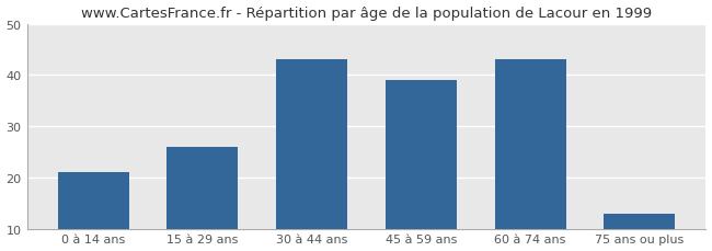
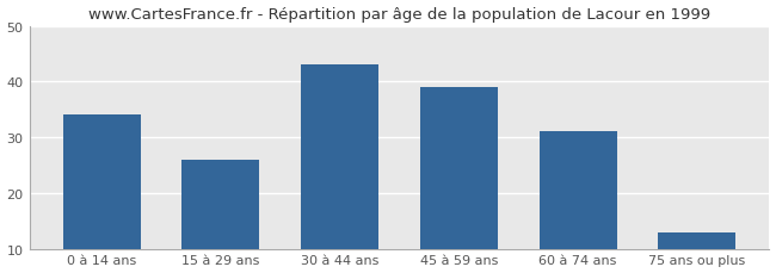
0 à 14 ans: 21 -> 34
60 à 74 ans: 43 -> 31
